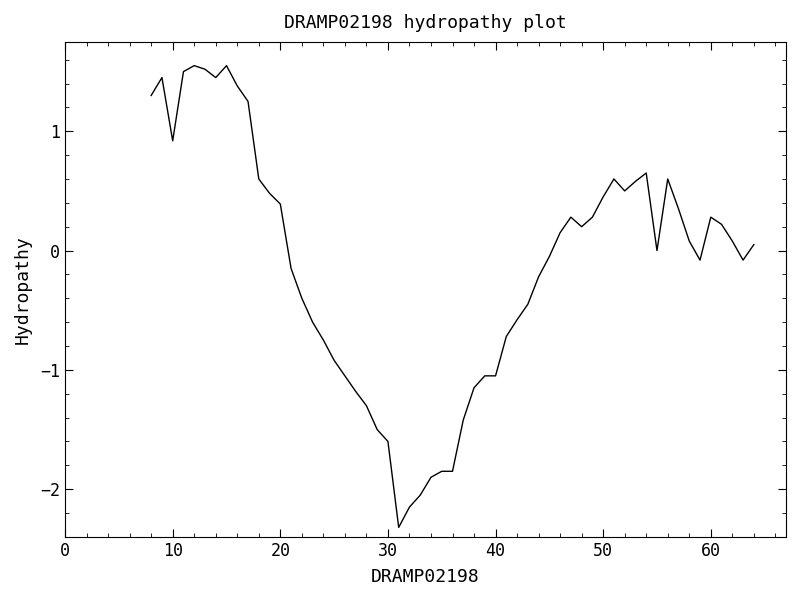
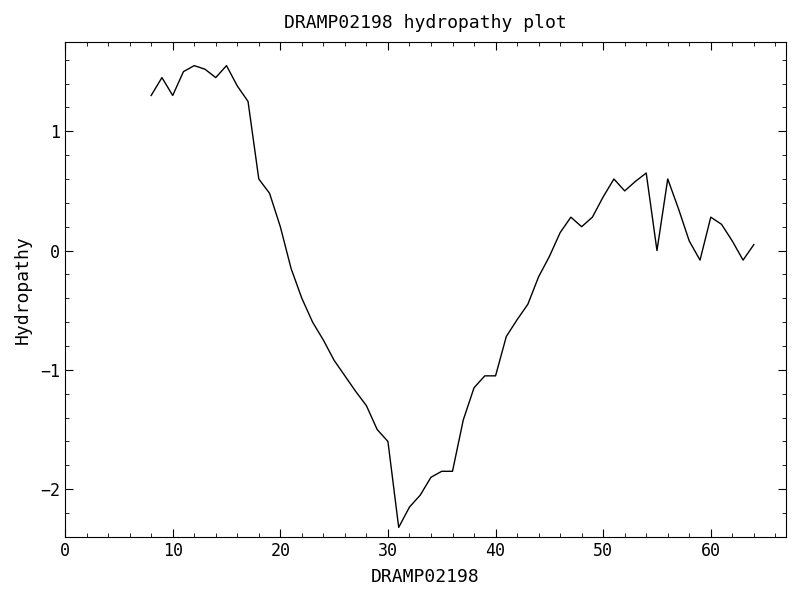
10: 0.92 -> 1.30
20: 0.39 -> 0.20
